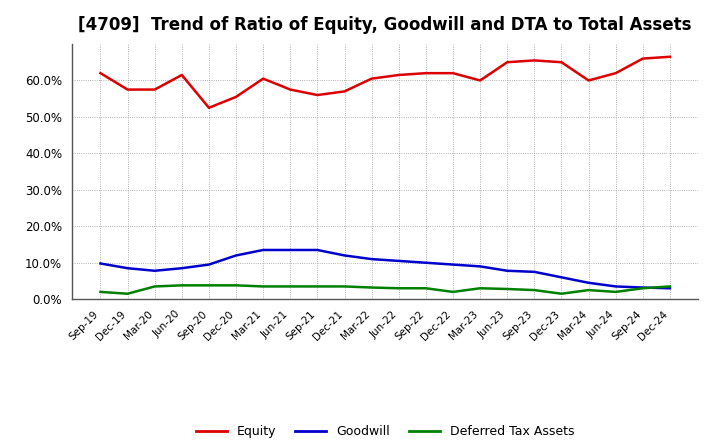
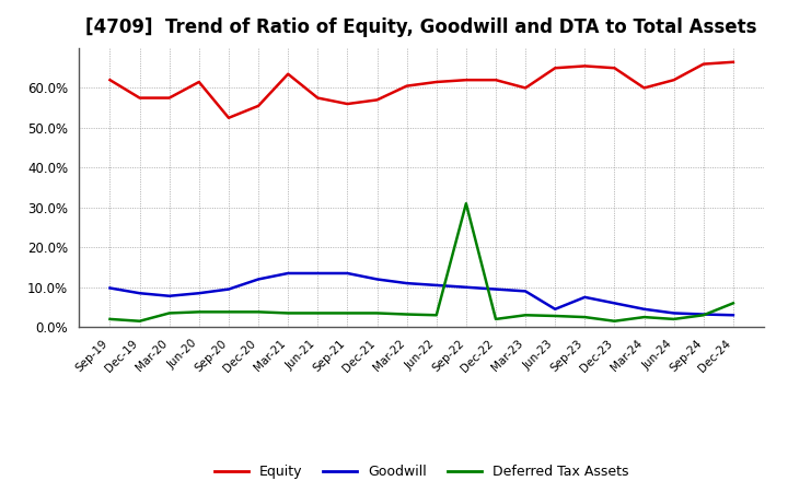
Equity/Mar-21: 60.5% -> 63.5%
Deferred Tax Assets/Sep-22: 3.0% -> 31.0%
Goodwill/Jun-23: 7.8% -> 4.5%
Deferred Tax Assets/Dec-24: 3.5% -> 6.0%
